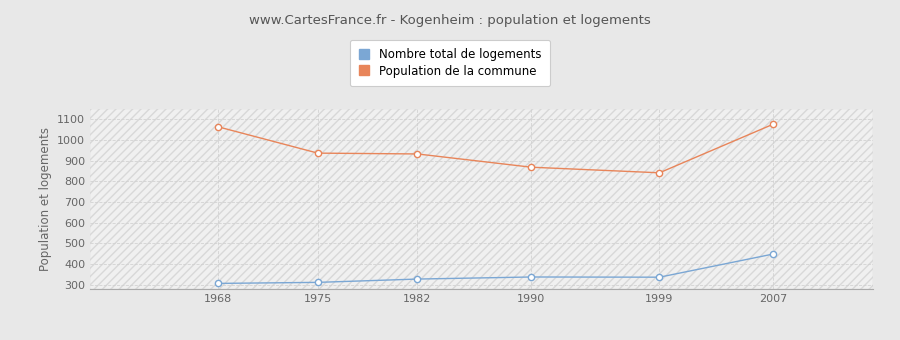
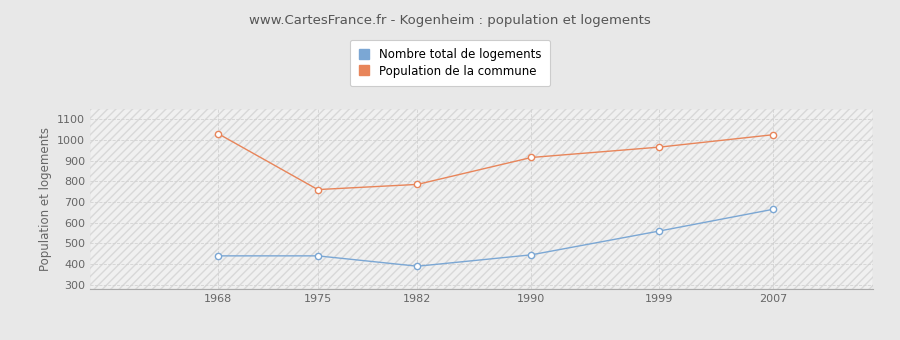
Nombre total de logements/1968: 307 -> 440
Population de la commune/1968: 1063 -> 1030
Nombre total de logements/1975: 312 -> 440
Population de la commune/1975: 936 -> 760
Nombre total de logements/1982: 328 -> 390
Population de la commune/1982: 932 -> 785
Nombre total de logements/1990: 338 -> 445
Population de la commune/1990: 868 -> 915
Nombre total de logements/1999: 337 -> 560
Population de la commune/1999: 841 -> 965
Nombre total de logements/2007: 449 -> 665
Population de la commune/2007: 1076 -> 1025
